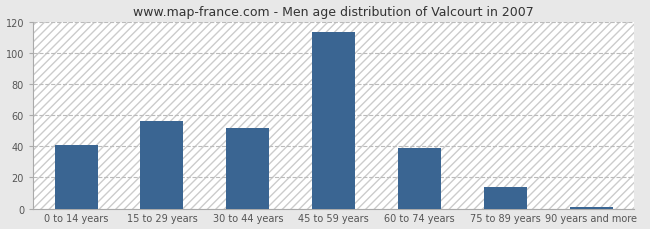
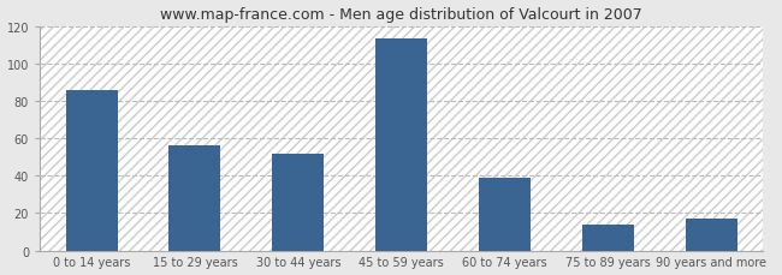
0 to 14 years: 41 -> 86
90 years and more: 1 -> 17
